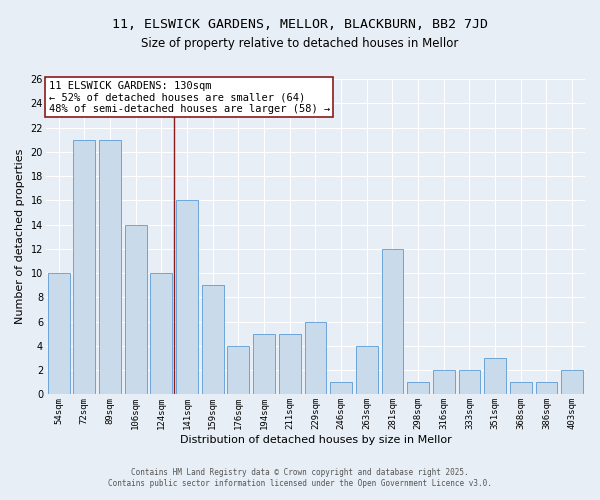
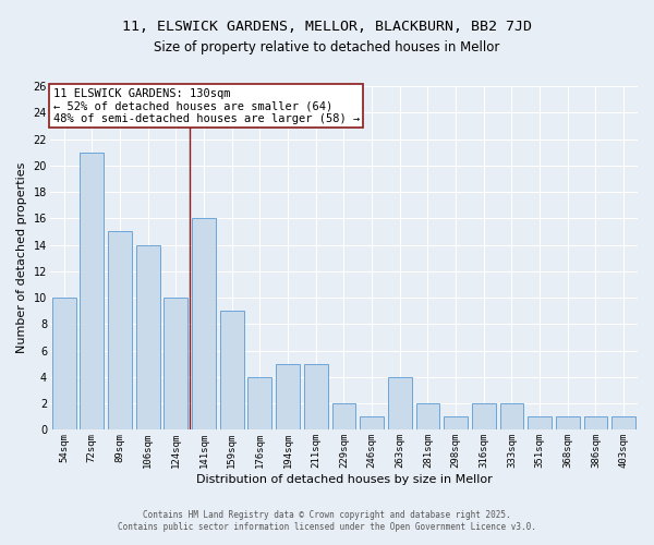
89sqm: 21 -> 15
229sqm: 6 -> 2
281sqm: 12 -> 2
351sqm: 3 -> 1
403sqm: 2 -> 1
